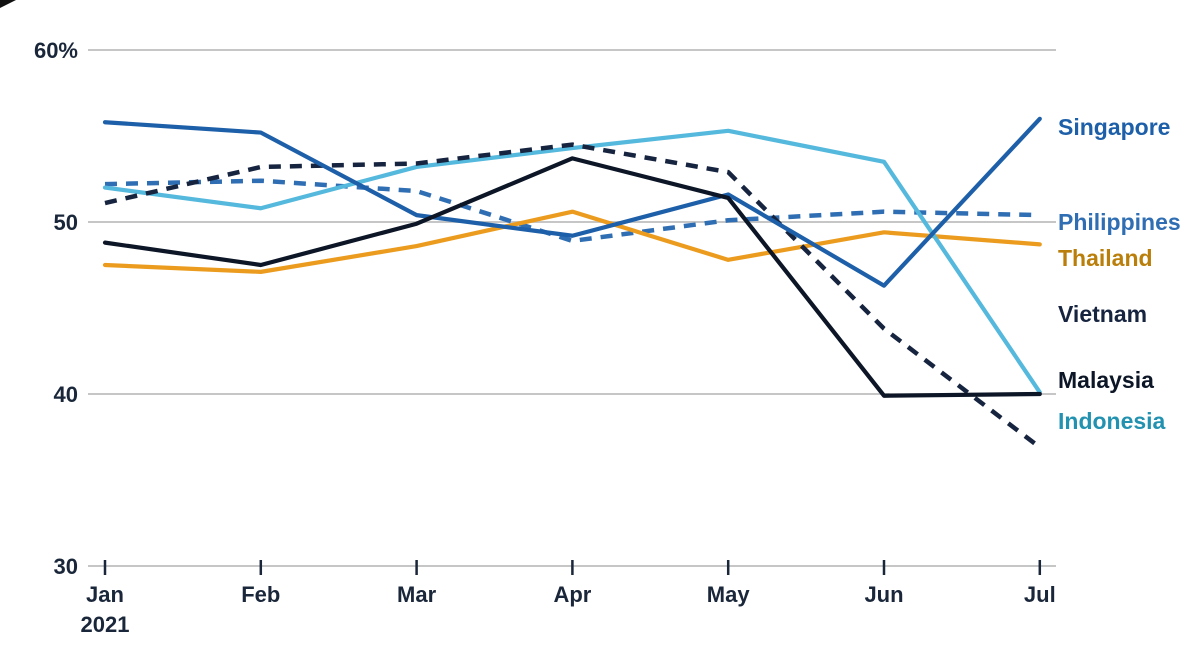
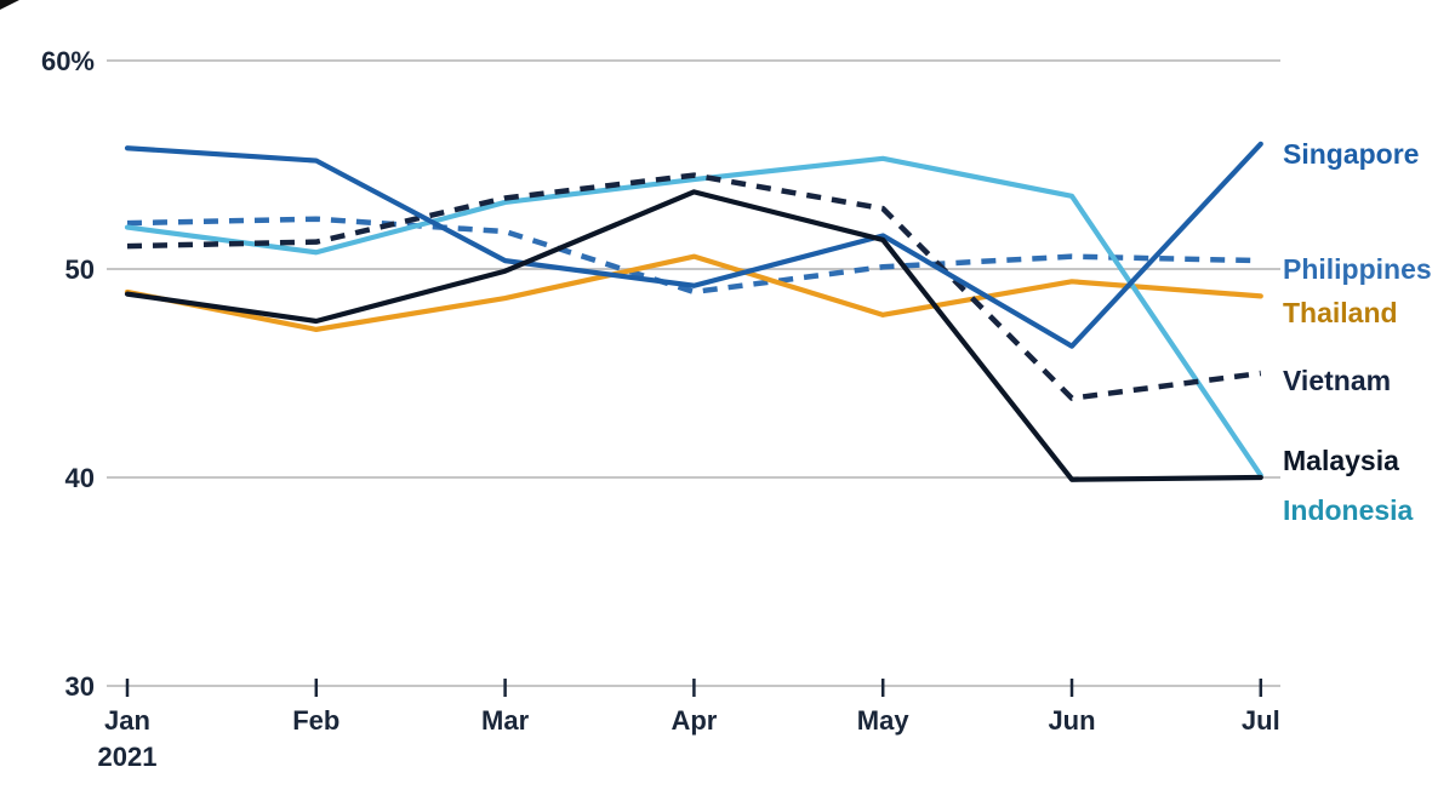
Thailand/Jan: 47.5% -> 48.9%
Vietnam/Feb: 53.2% -> 51.3%
Vietnam/Jul: 36.9% -> 45.0%
